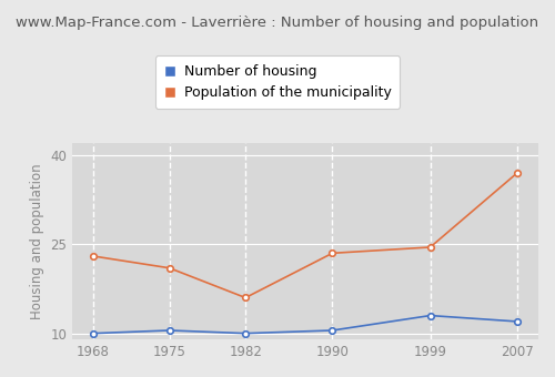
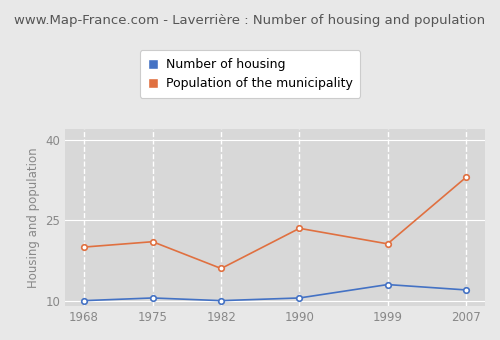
Population of the municipality/1968: 23.0 -> 20.0
Population of the municipality/1999: 24.5 -> 20.6
Population of the municipality/2007: 37.0 -> 33.0
